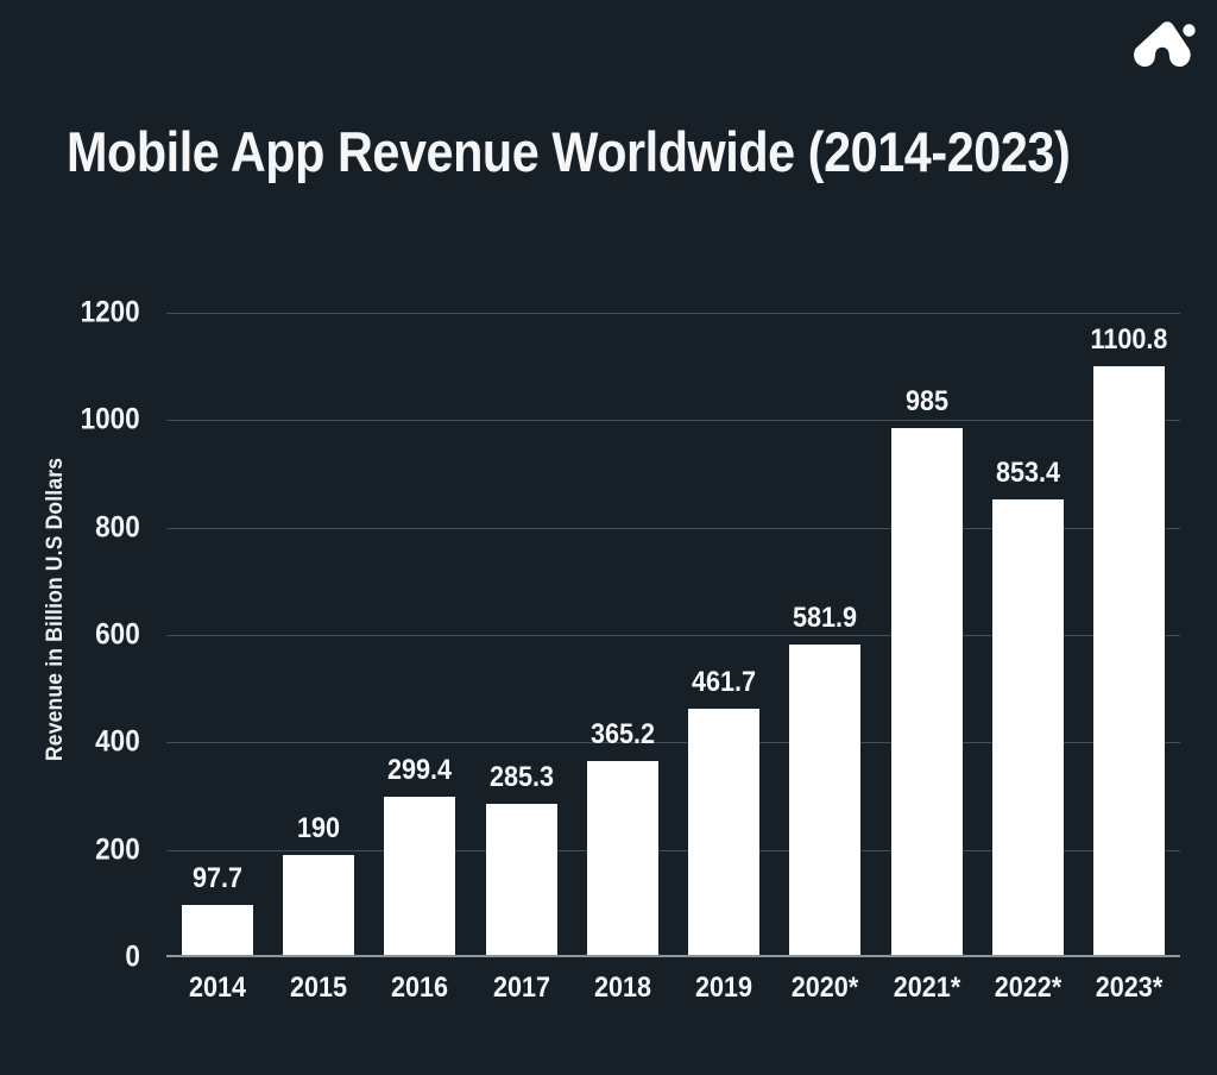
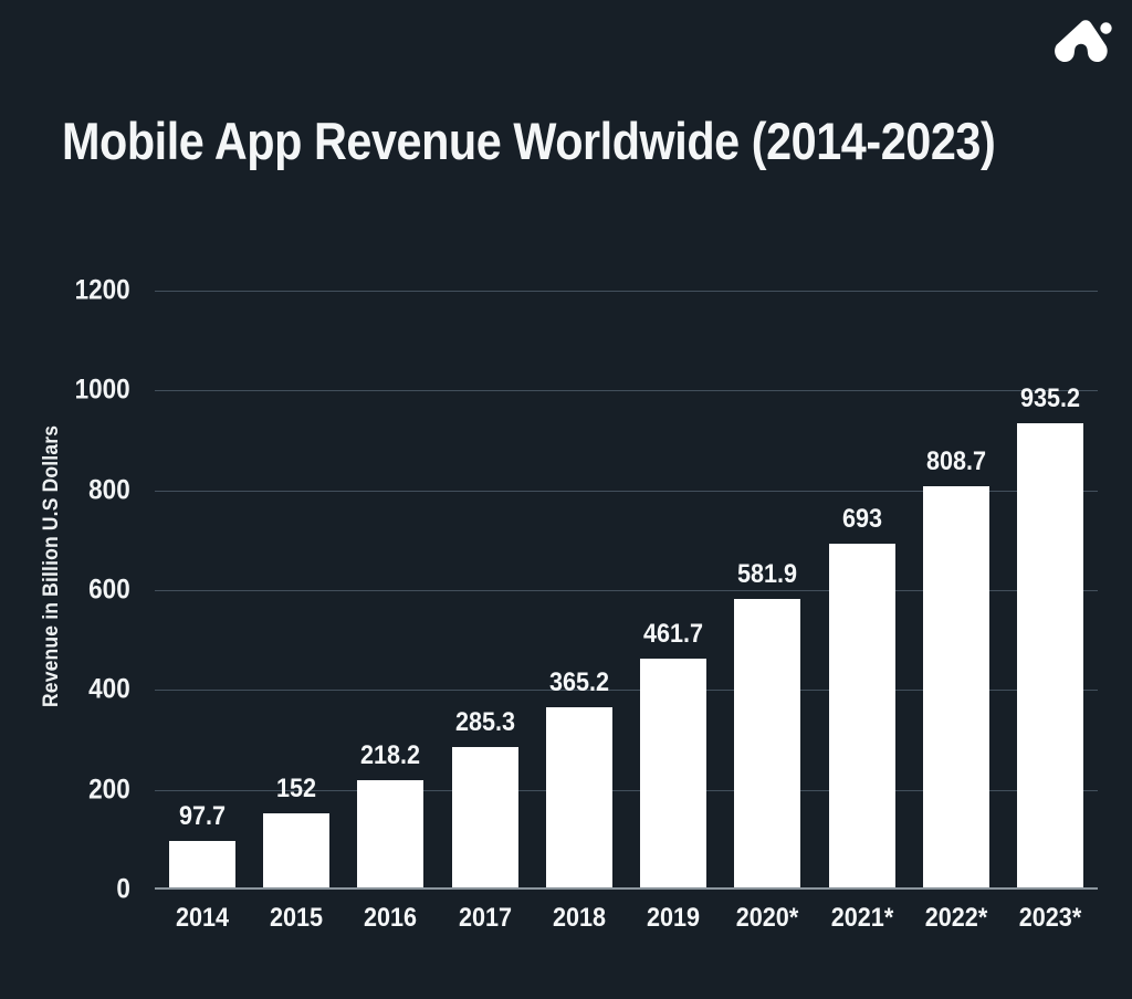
2015: 190 -> 152
2016: 299.4 -> 218.2
2021*: 985 -> 693
2022*: 853.4 -> 808.7
2023*: 1100.8 -> 935.2
